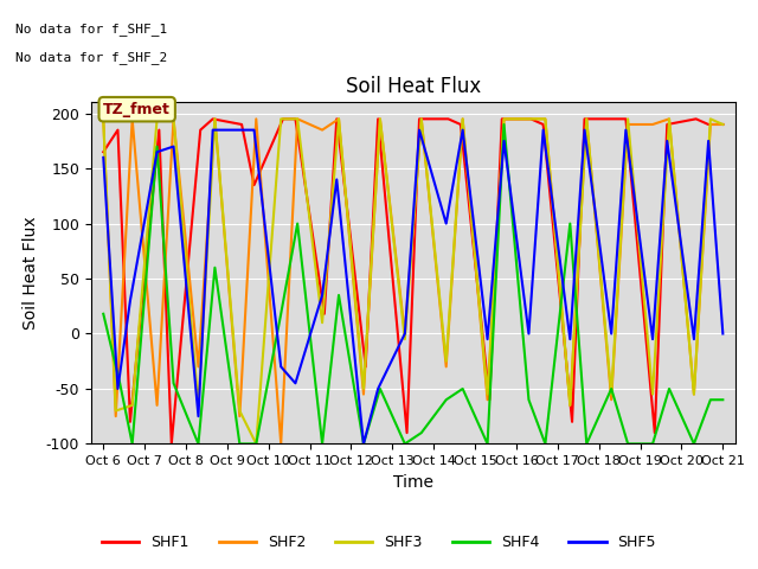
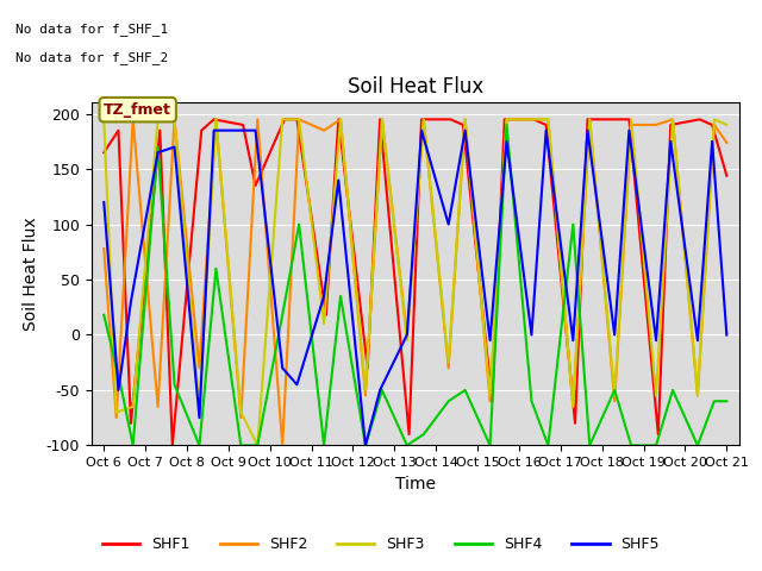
SHF2/Oct 6: 195 -> 78
SHF5/Oct 6: 160 -> 120
SHF1/Oct 21: 190 -> 144
SHF2/Oct 21: 190 -> 174
